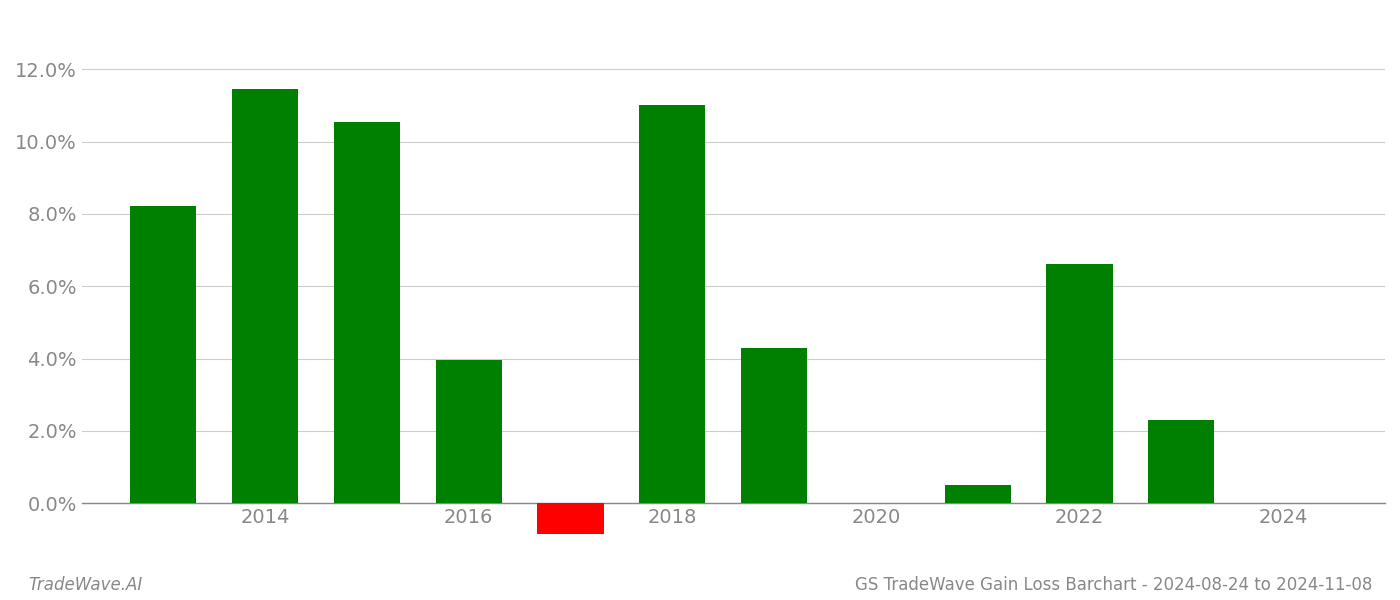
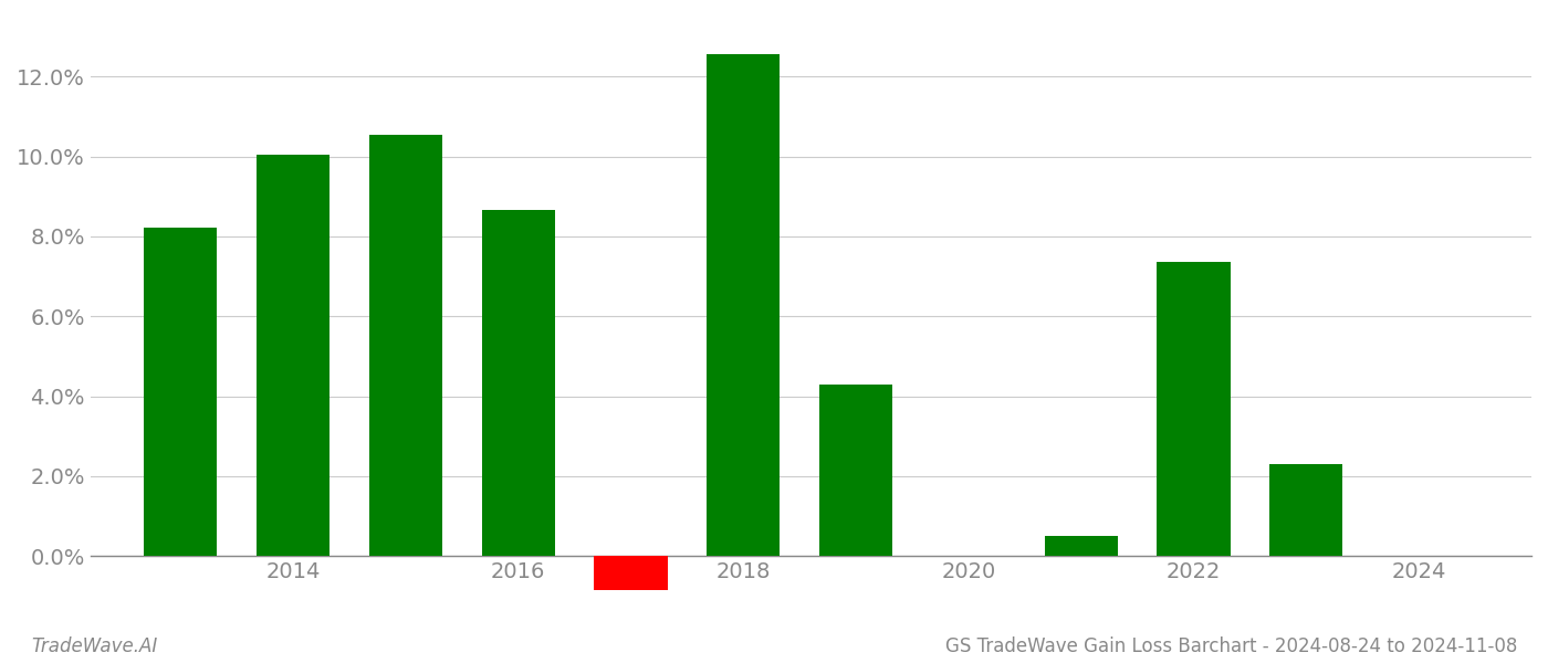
2014: 11.45% -> 10.05%
2016: 3.95% -> 8.65%
2018: 11.00% -> 12.55%
2022: 6.60% -> 7.35%
